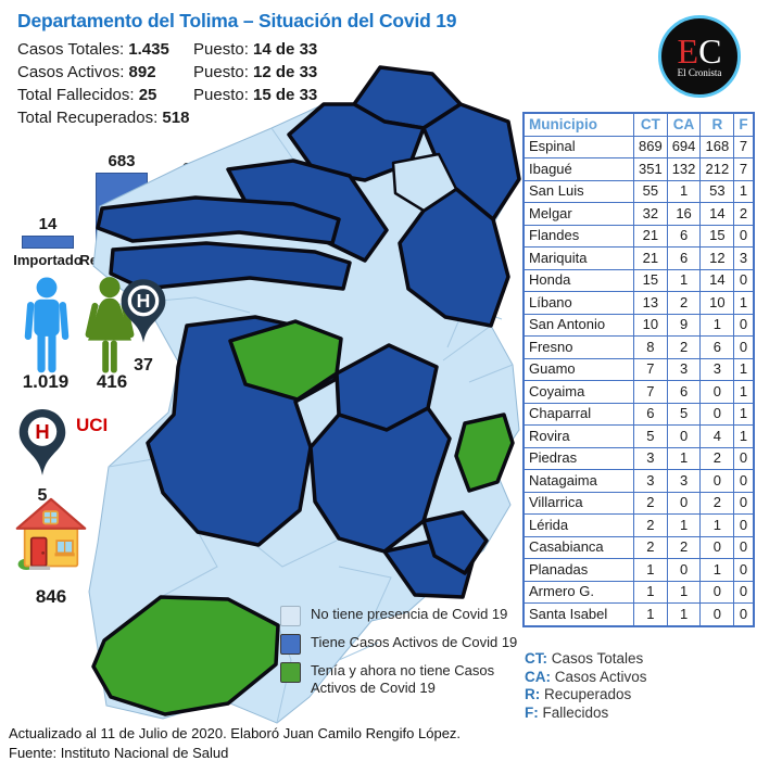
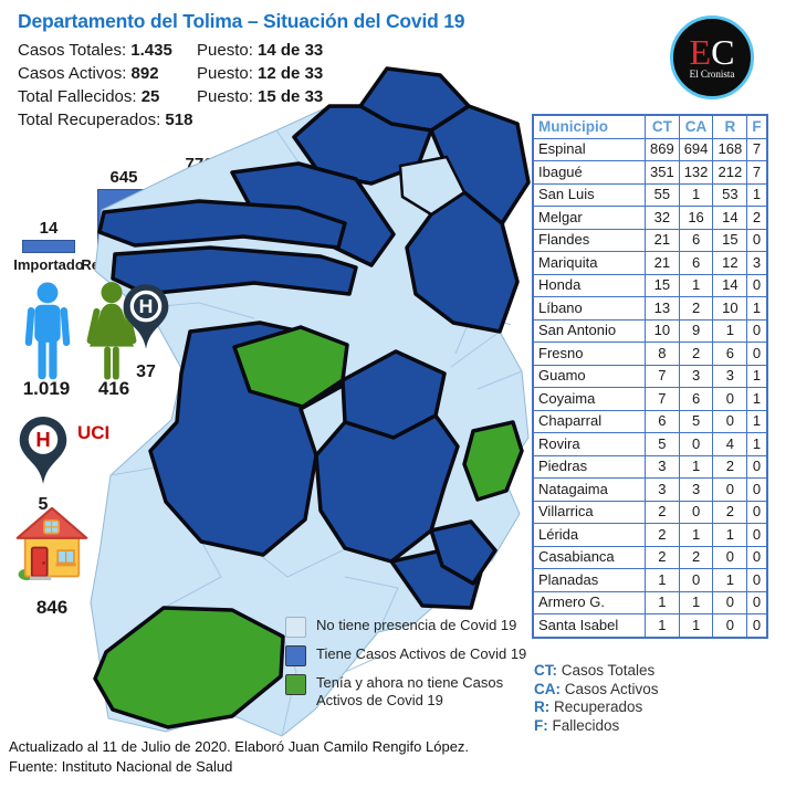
Relacionado: 683 -> 645
En estudio: 610 -> 776
